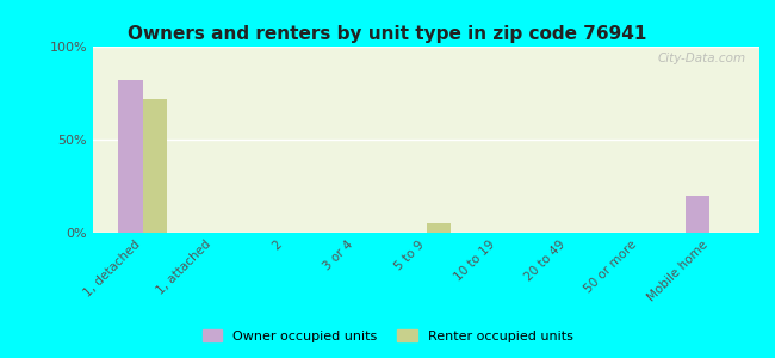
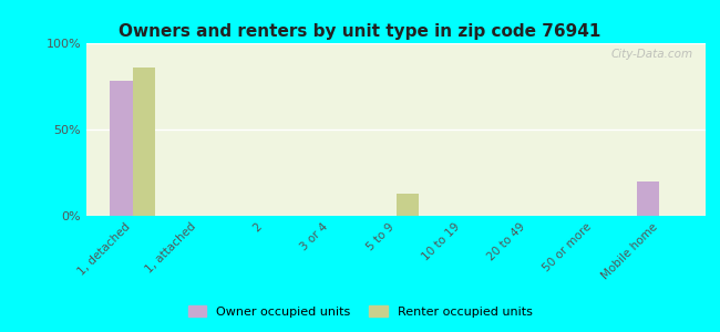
Owner occupied units/1, detached: 82% -> 78%
Renter occupied units/1, detached: 72% -> 86%
Renter occupied units/5 to 9: 5% -> 13%
